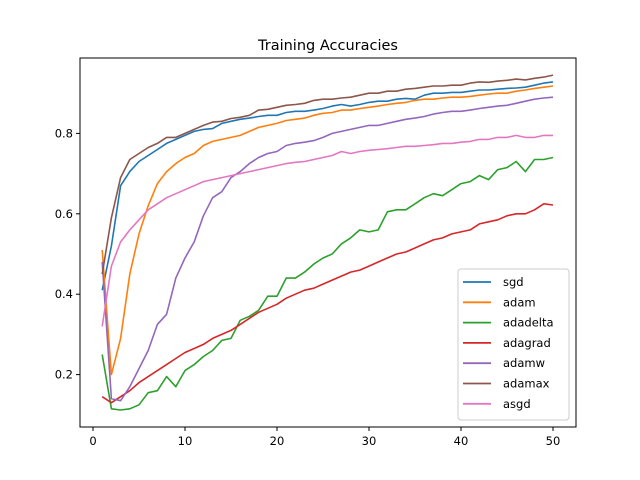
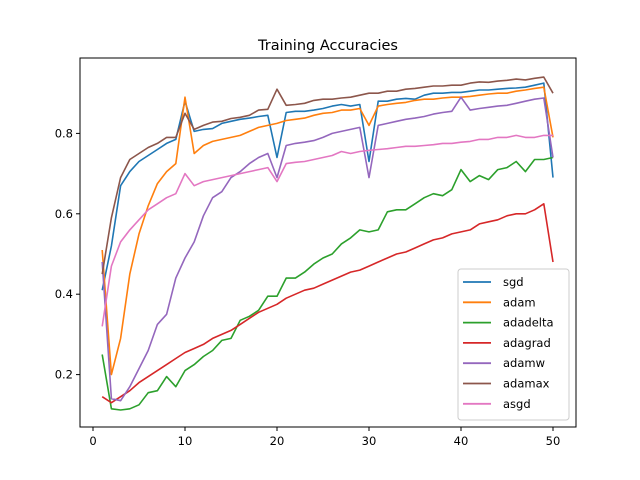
sgd/10: 0.80 -> 0.88
adam/10: 0.74 -> 0.89
adamax/10: 0.80 -> 0.85
asgd/10: 0.66 -> 0.70
sgd/20: 0.84 -> 0.74
adamw/20: 0.76 -> 0.69
adamax/20: 0.86 -> 0.91
asgd/20: 0.72 -> 0.68
sgd/30: 0.88 -> 0.73
adam/30: 0.86 -> 0.82
adamw/30: 0.82 -> 0.69
adadelta/40: 0.68 -> 0.71
adamw/40: 0.85 -> 0.89
sgd/50: 0.93 -> 0.69
adam/50: 0.92 -> 0.79
adagrad/50: 0.62 -> 0.48
adamw/50: 0.89 -> 0.74
adamax/50: 0.94 -> 0.90
